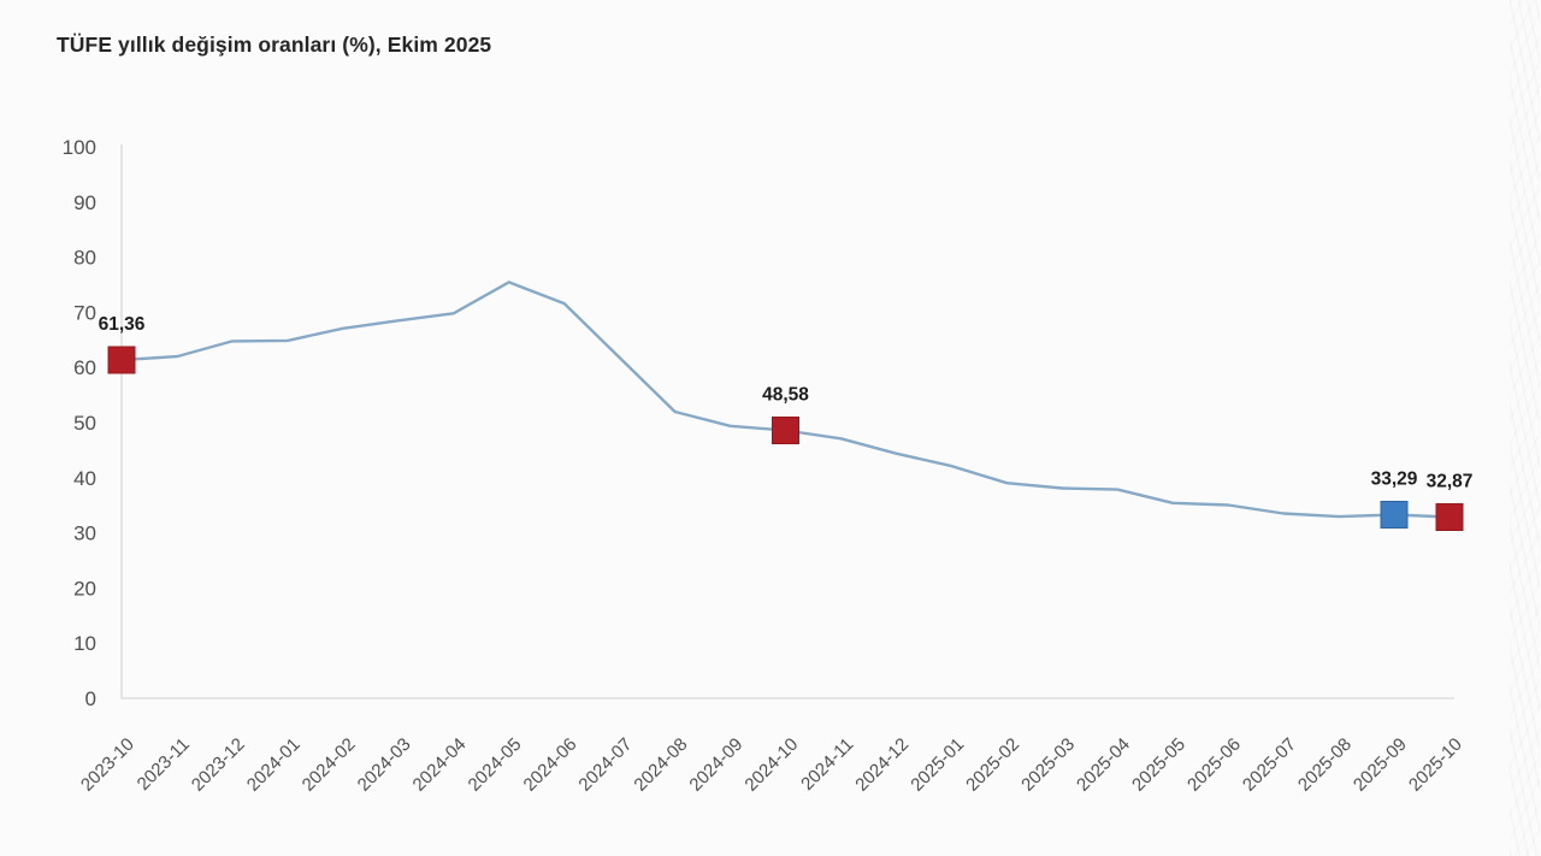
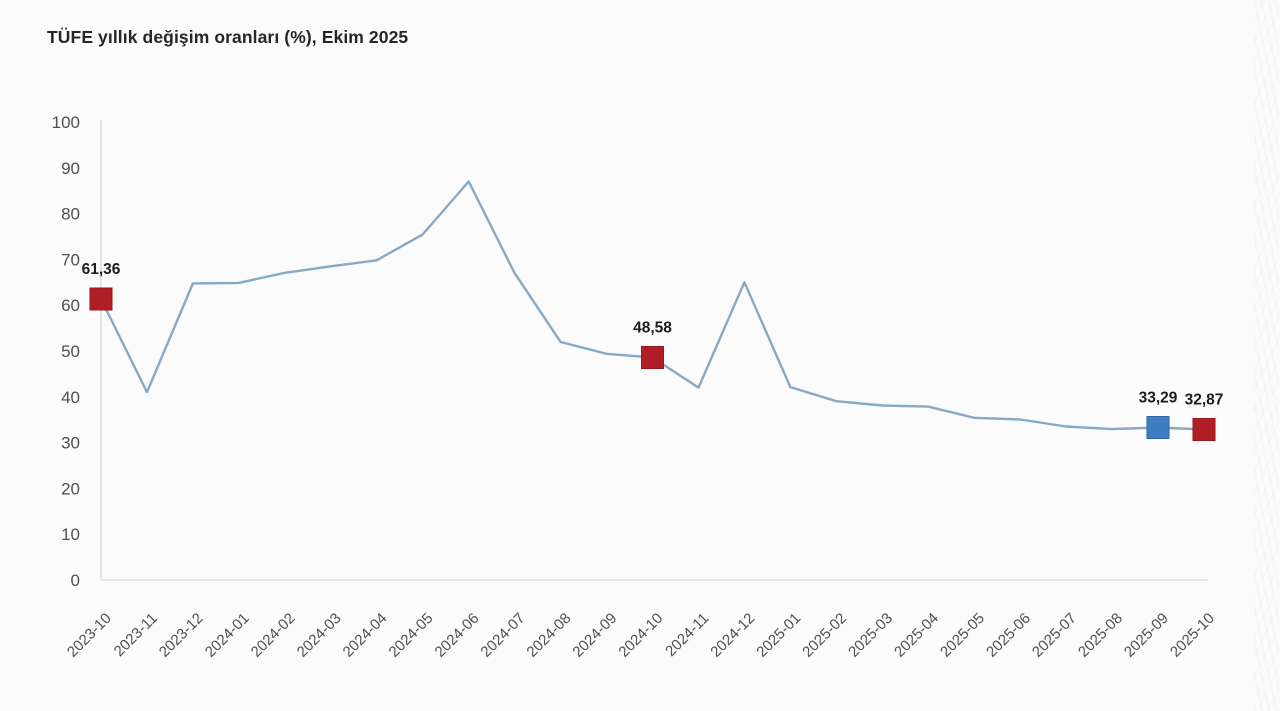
2023-11: 62 -> 41
2024-06: 72 -> 87
2024-07: 62 -> 67
2024-11: 47 -> 42
2024-12: 44 -> 65
